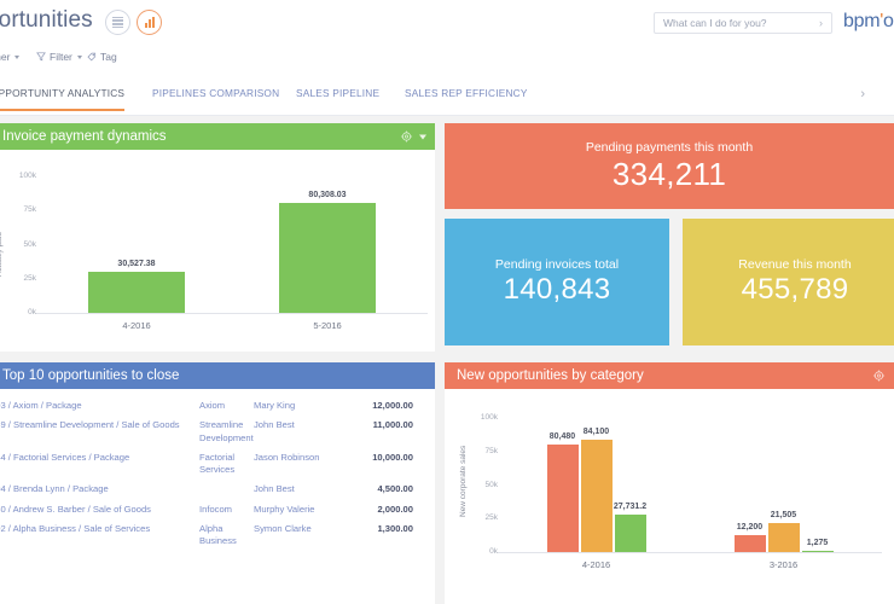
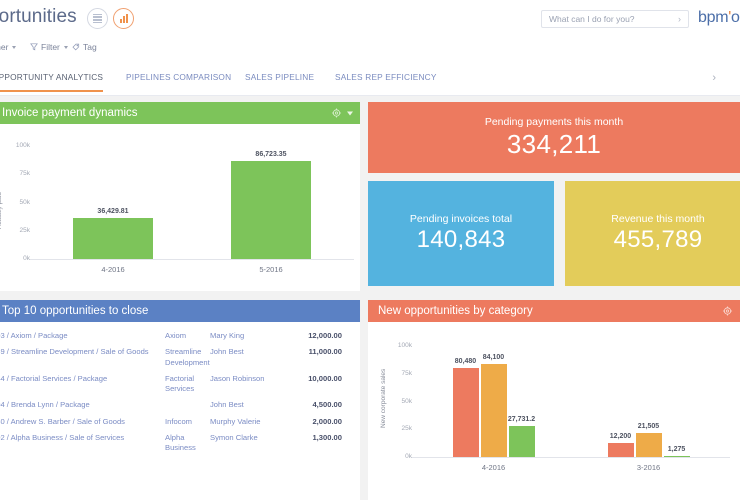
Invoice payment dynamics/4-2016: 30,527.38 -> 36,429.81
Invoice payment dynamics/5-2016: 80,308.03 -> 86,723.35
